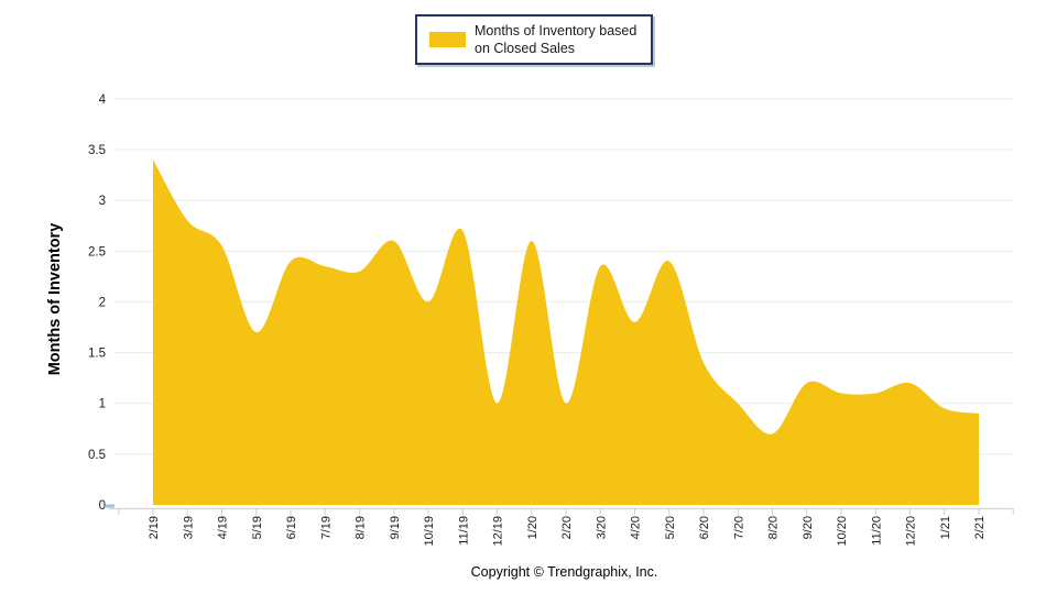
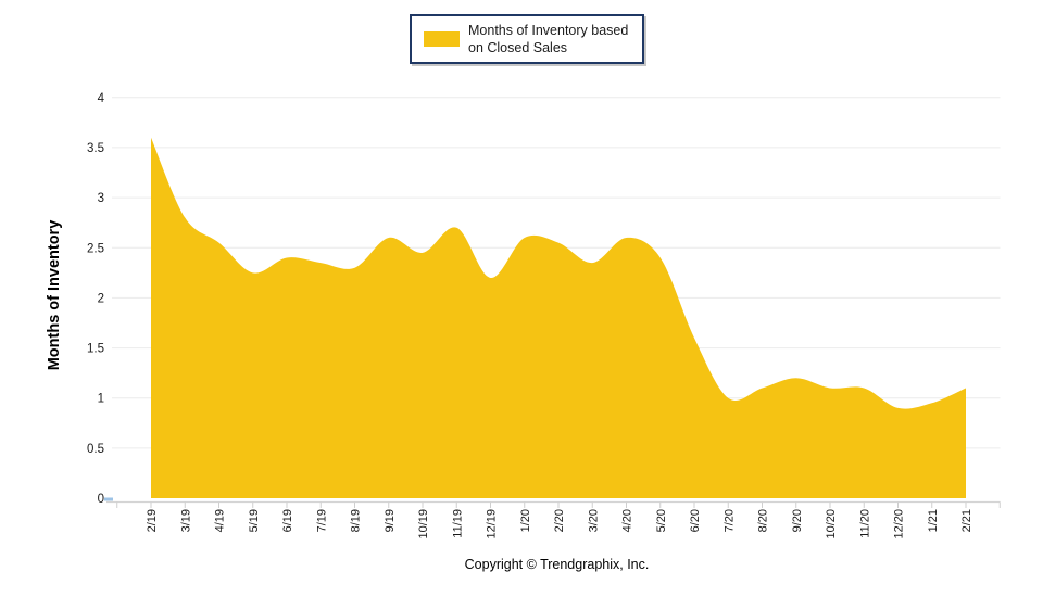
2/19: 3.4 -> 3.6
5/19: 1.7 -> 2.2
10/19: 2.0 -> 2.5
12/19: 1.0 -> 2.2
2/20: 1.0 -> 2.5
4/20: 1.8 -> 2.6
6/20: 1.4 -> 1.6
8/20: 0.7 -> 1.1
12/20: 1.2 -> 0.9
2/21: 0.9 -> 1.1
